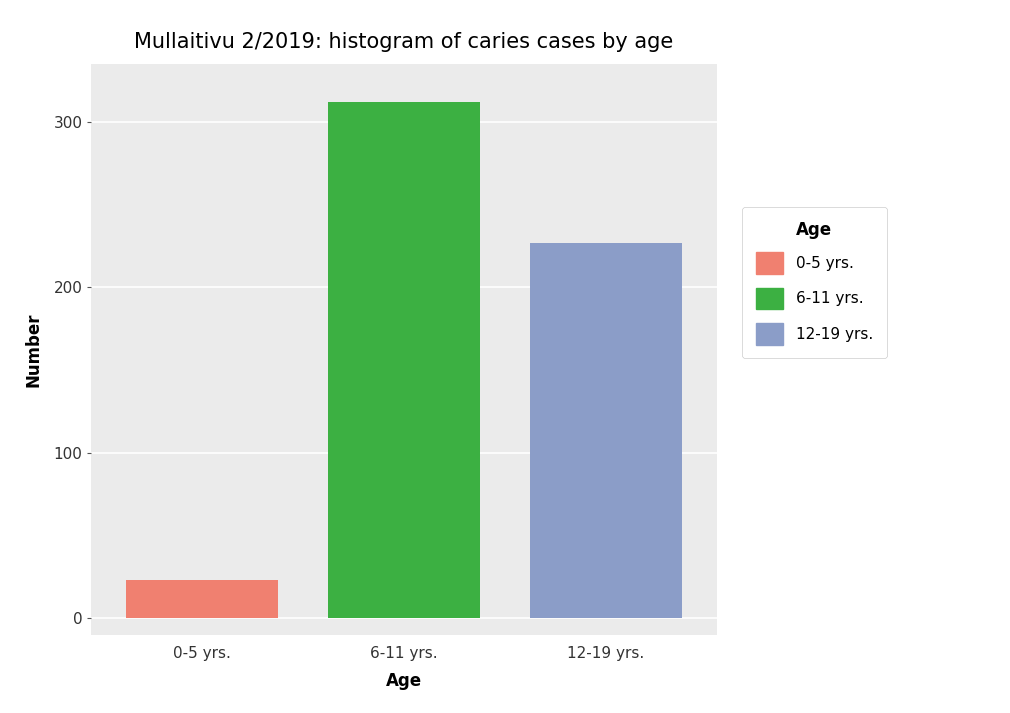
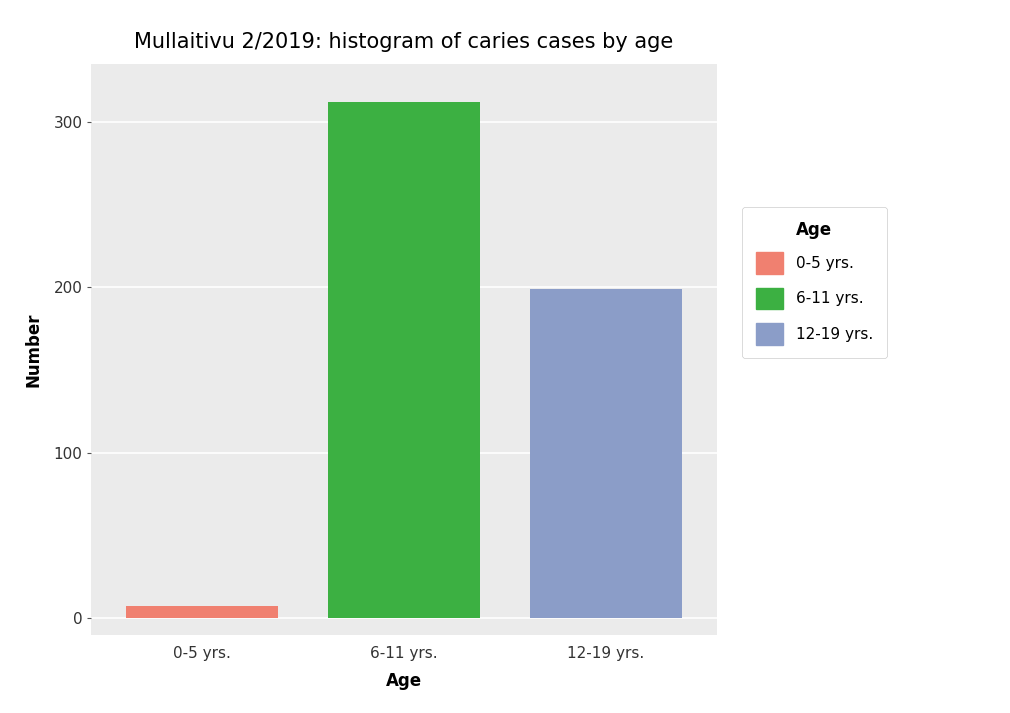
0-5 yrs.: 23 -> 7
12-19 yrs.: 227 -> 199
